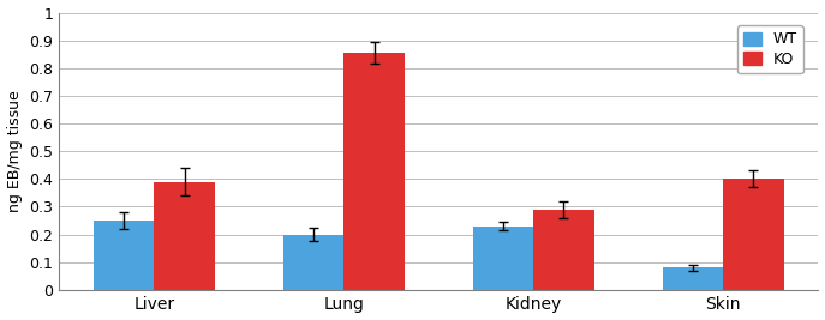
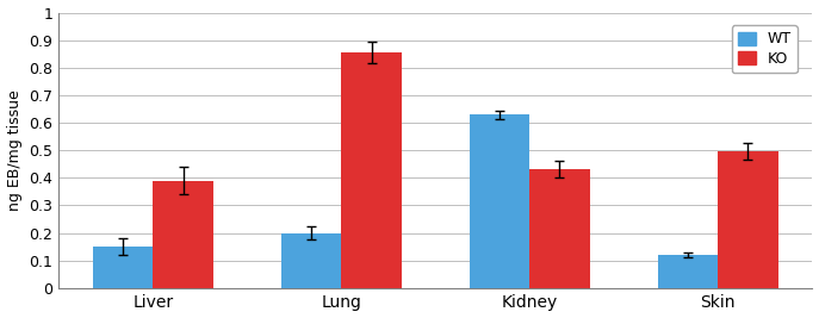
WT/Liver: 0.25 -> 0.15
WT/Kidney: 0.23 -> 0.63
KO/Kidney: 0.290 -> 0.430
WT/Skin: 0.08 -> 0.12
KO/Skin: 0.400 -> 0.495
